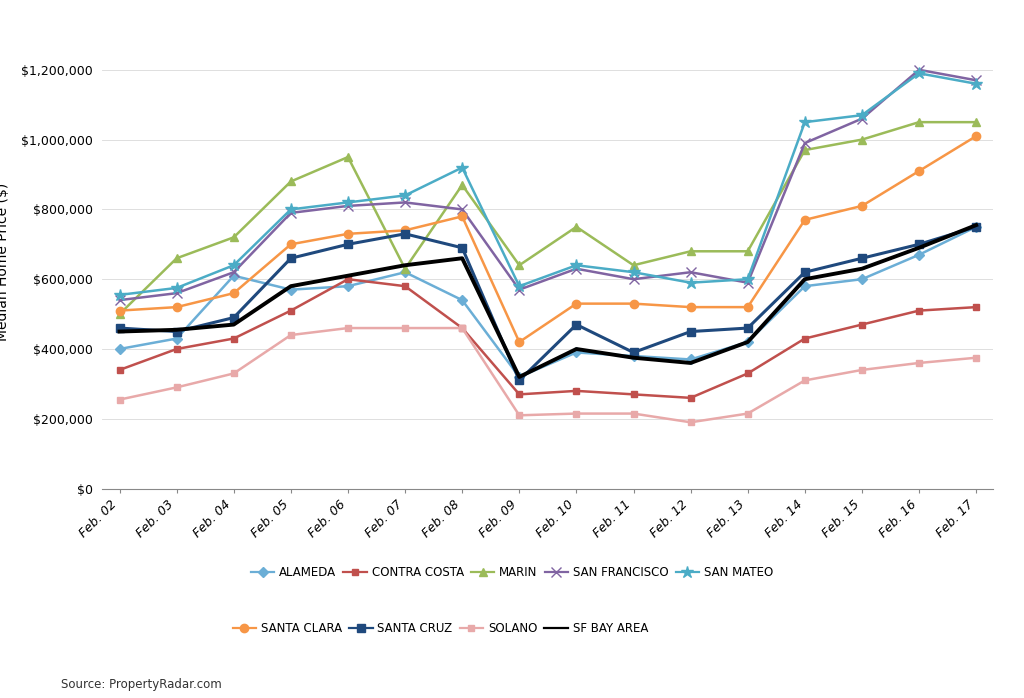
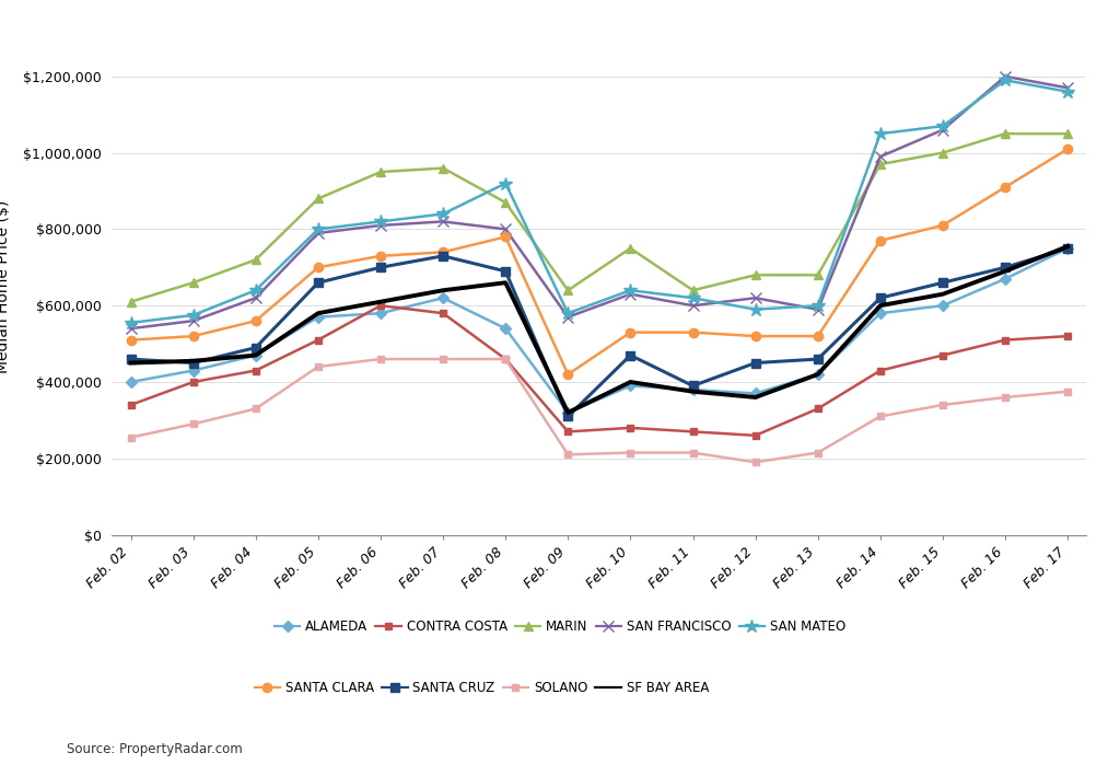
MARIN/Feb. 02: $500,000 -> $610,000
ALAMEDA/Feb. 04: $610,000 -> $470,000
MARIN/Feb. 07: $630,000 -> $960,000
